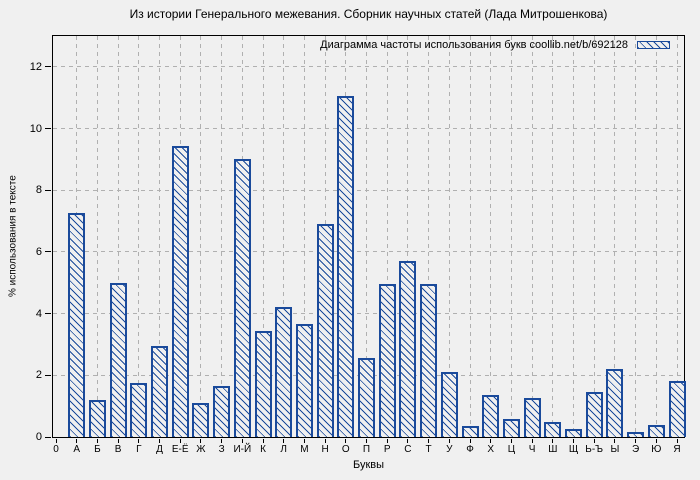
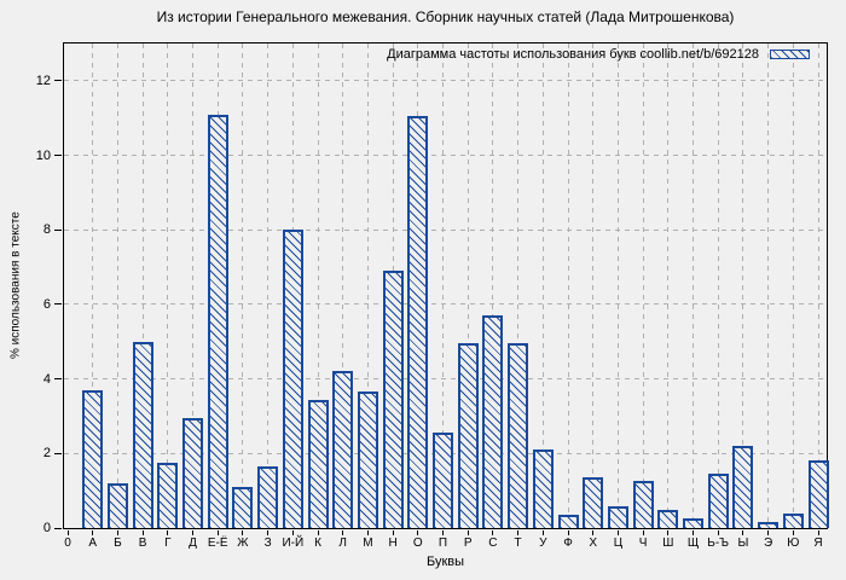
А: 7.2 -> 3.7
Е-Ё: 9.4 -> 11.1
И-Й: 9.0 -> 8.0
